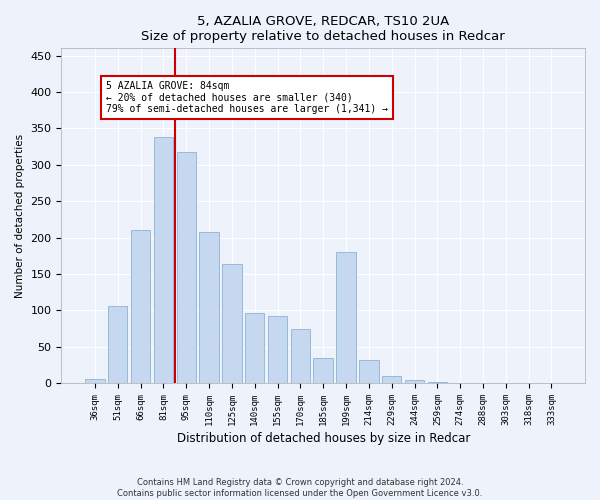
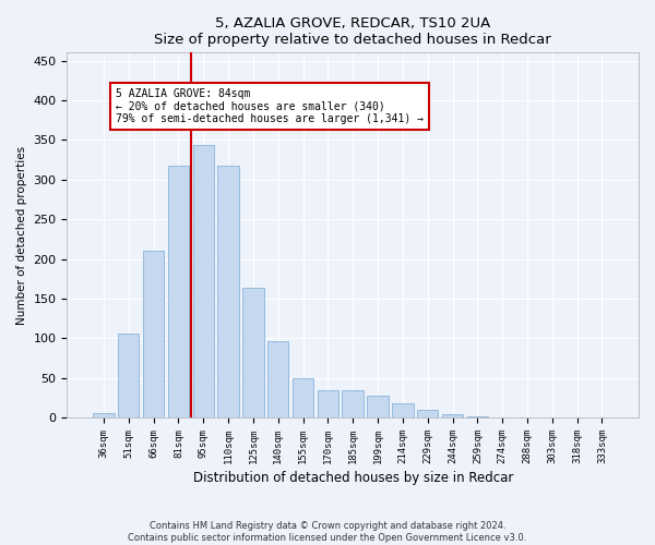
81sqm: 338 -> 317
95sqm: 318 -> 344
110sqm: 208 -> 317
155sqm: 92 -> 50
170sqm: 74 -> 35
199sqm: 180 -> 27
214sqm: 32 -> 18
